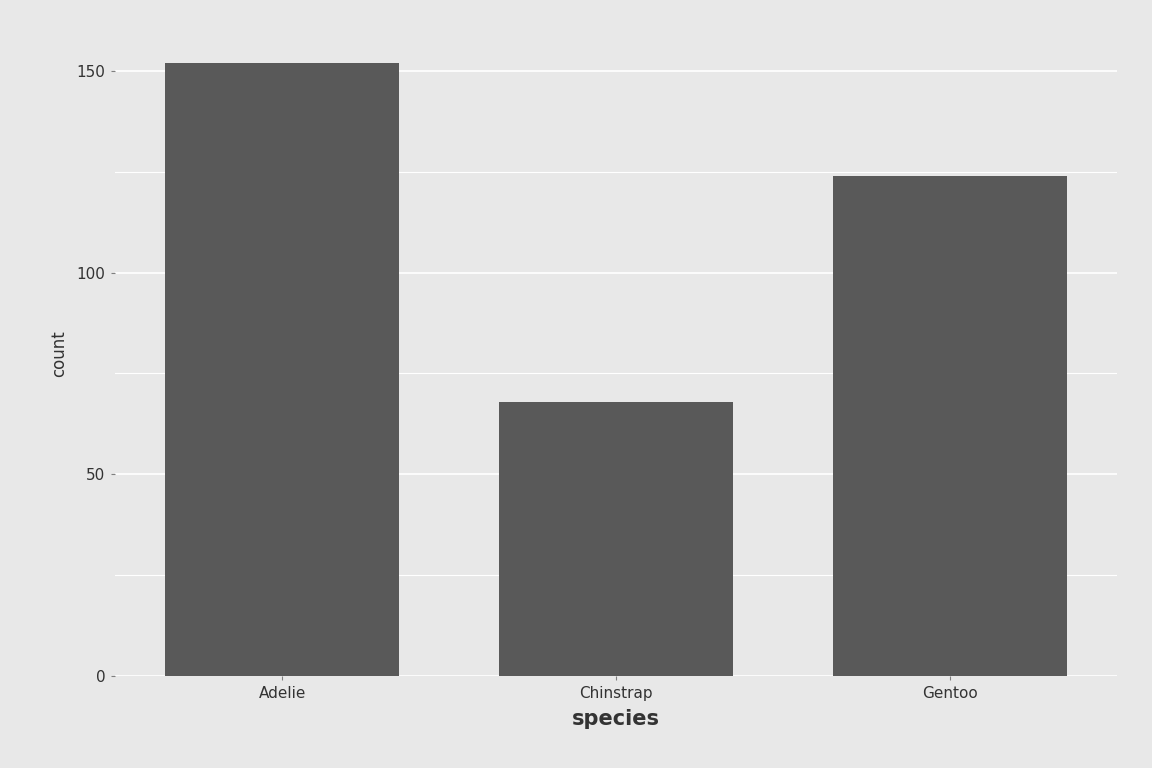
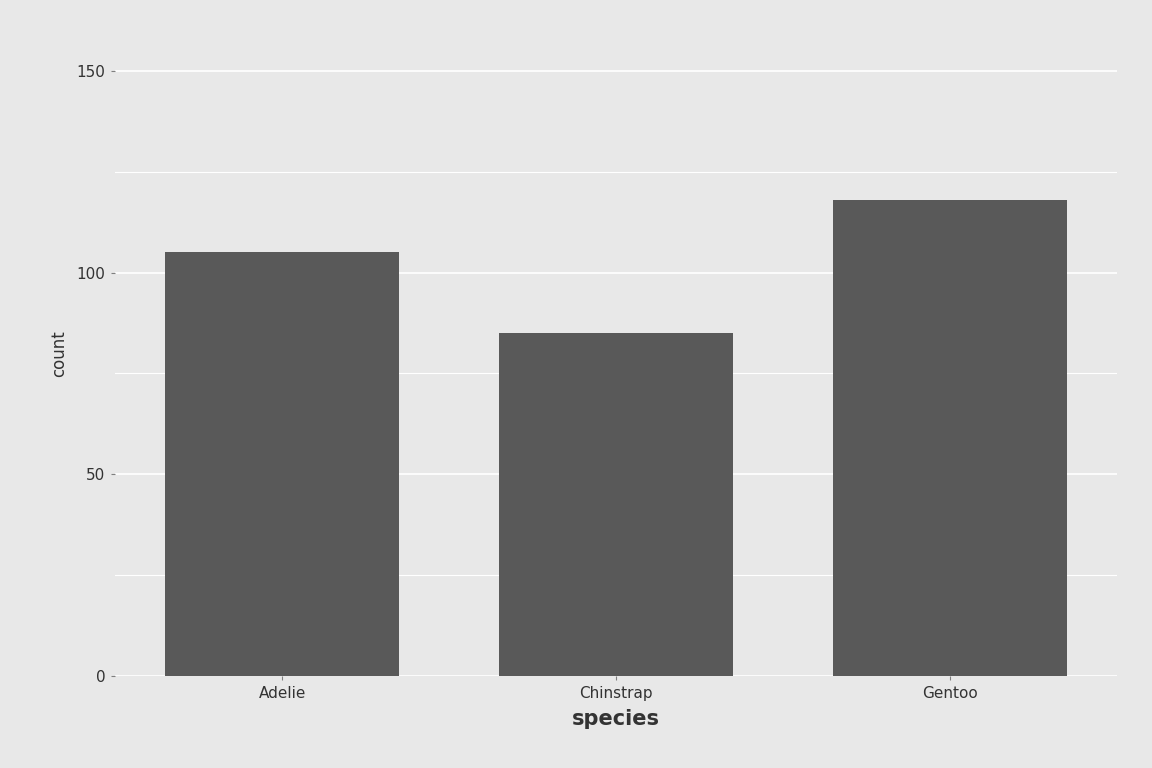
Adelie: 152 -> 105
Chinstrap: 68 -> 85
Gentoo: 124 -> 118
